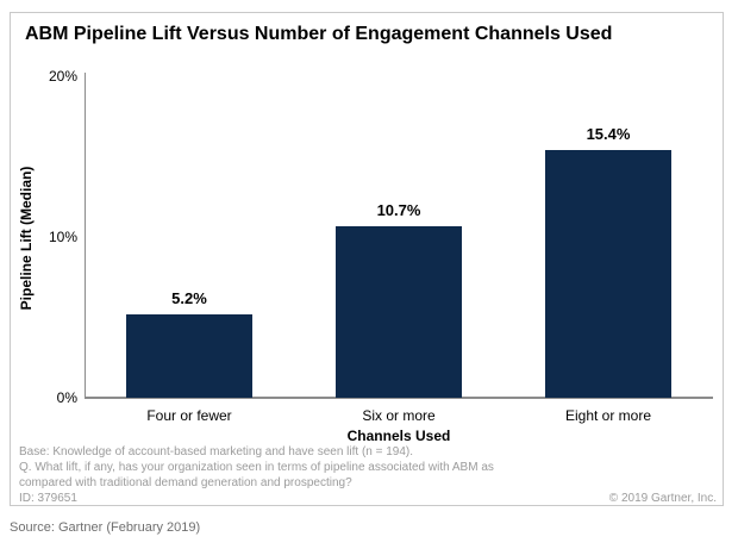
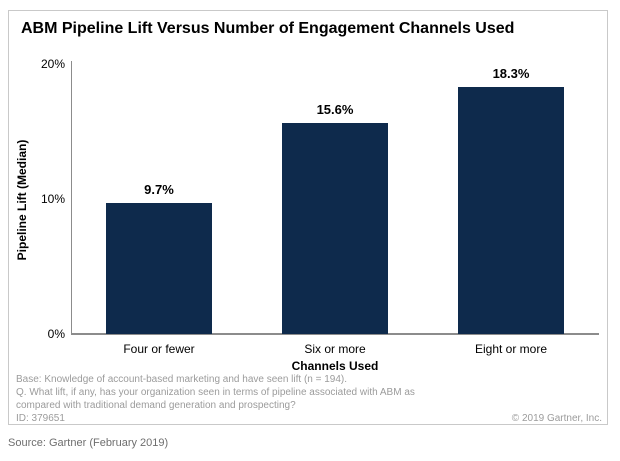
Four or fewer: 5.2% -> 9.7%
Six or more: 10.7% -> 15.6%
Eight or more: 15.4% -> 18.3%
